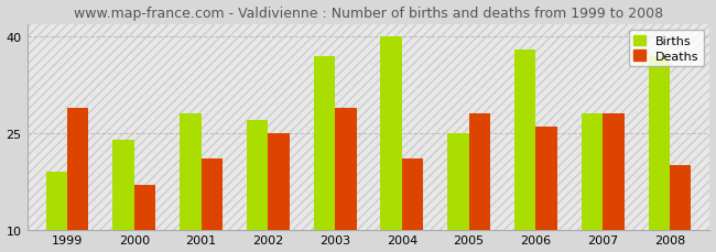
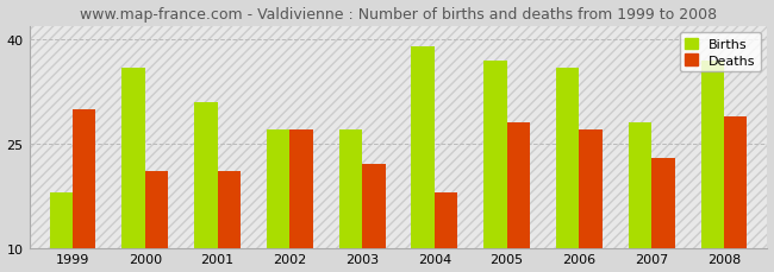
Births/1999: 19 -> 18
Deaths/1999: 29 -> 30
Births/2000: 24 -> 36
Deaths/2000: 17 -> 21
Births/2001: 28 -> 31
Deaths/2002: 25 -> 27
Births/2003: 37 -> 27
Deaths/2003: 29 -> 22
Births/2004: 40 -> 39
Deaths/2004: 21 -> 18
Births/2005: 25 -> 37
Births/2006: 38 -> 36
Deaths/2006: 26 -> 27
Deaths/2007: 28 -> 23
Deaths/2008: 20 -> 29
